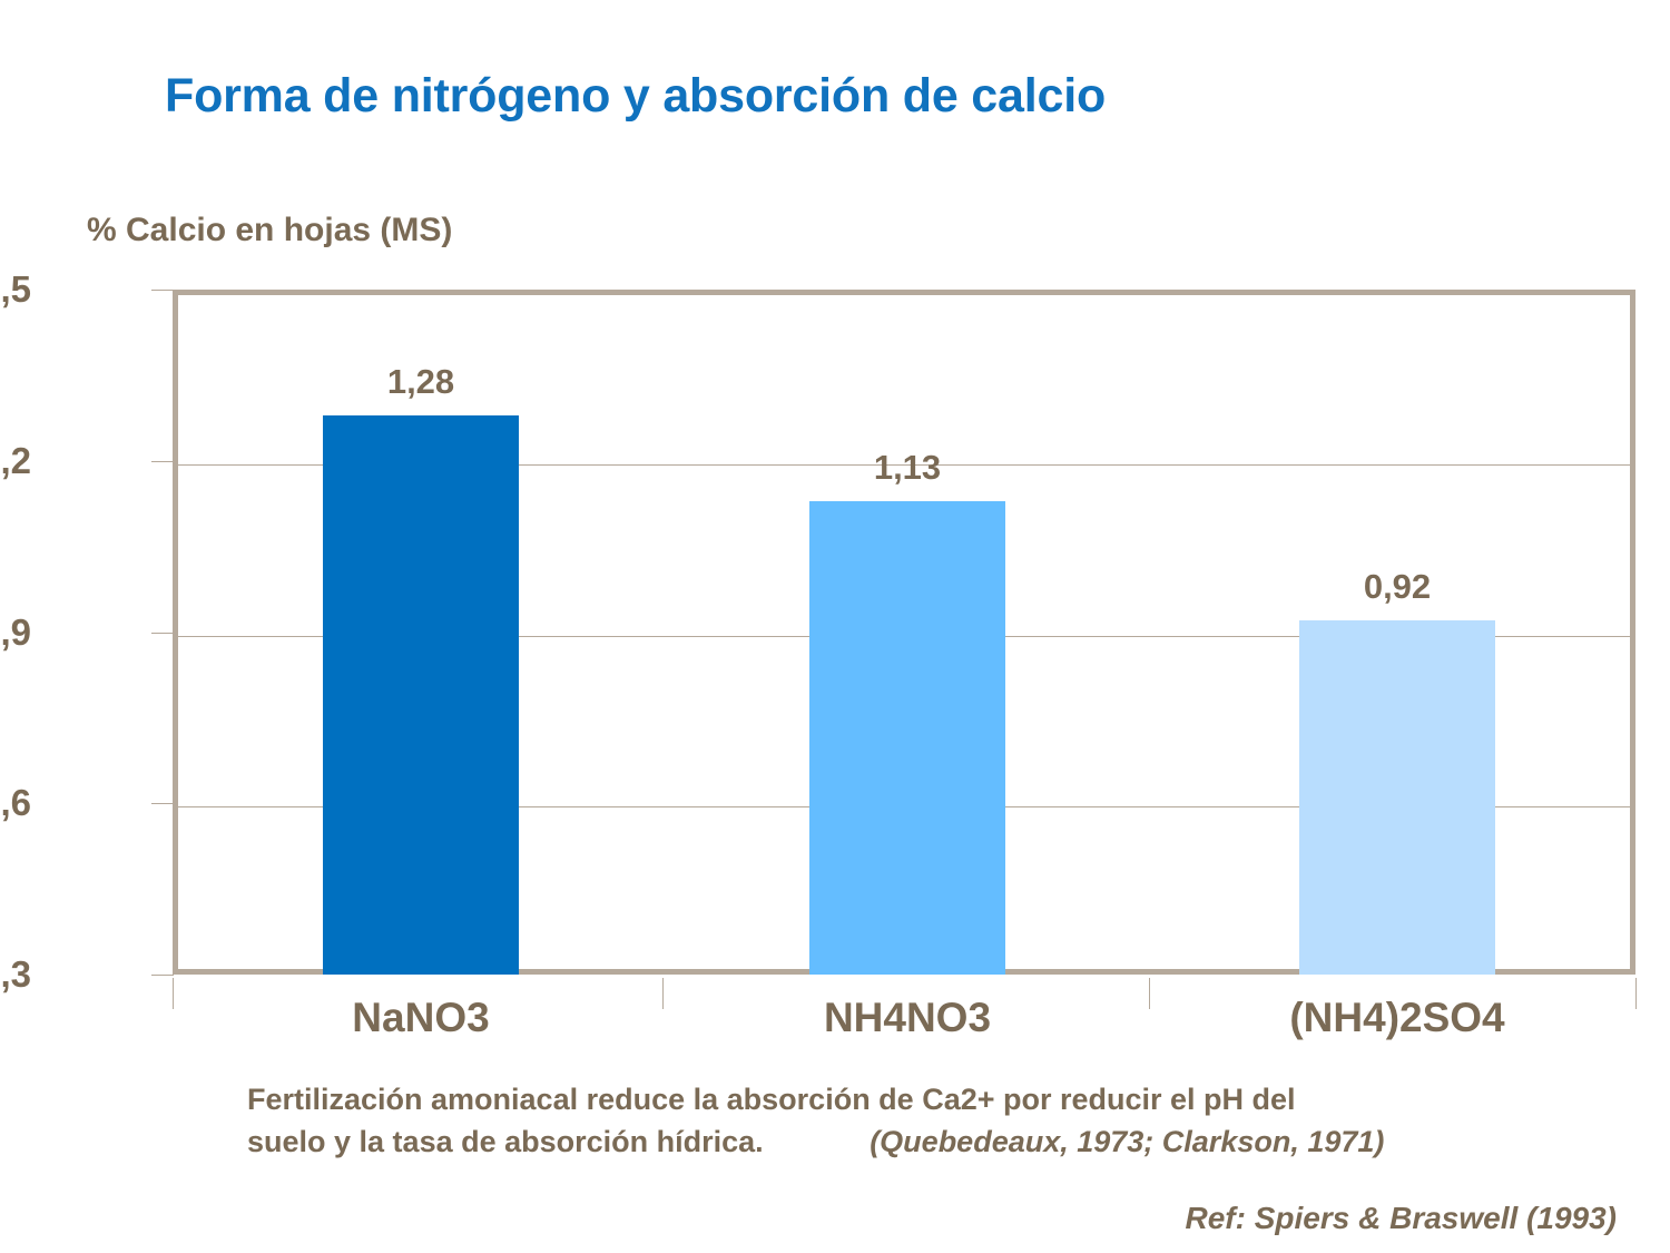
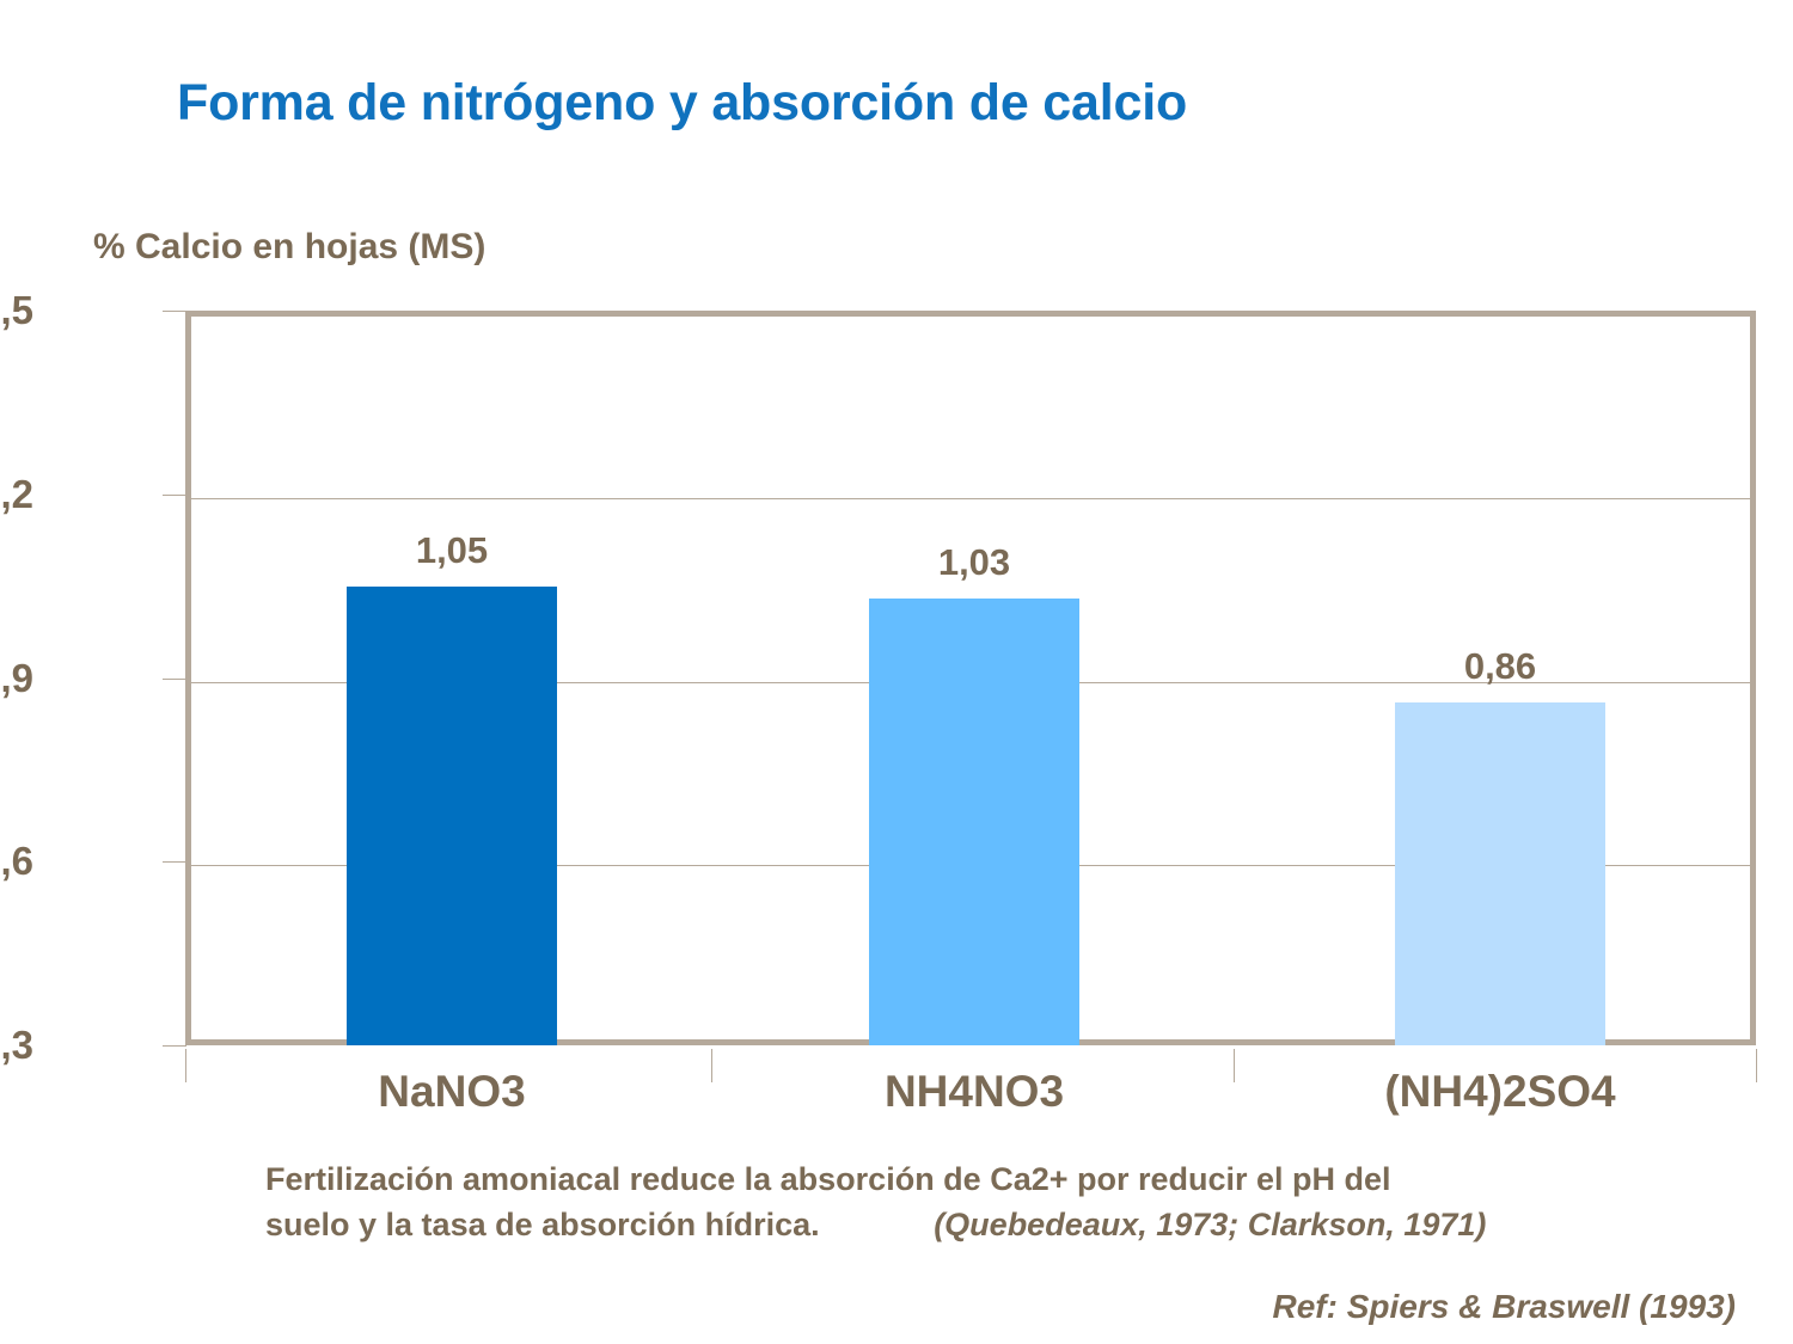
NaNO3: 1,28 -> 1,05
NH4NO3: 1,13 -> 1,03
(NH4)2SO4: 0,92 -> 0,86
